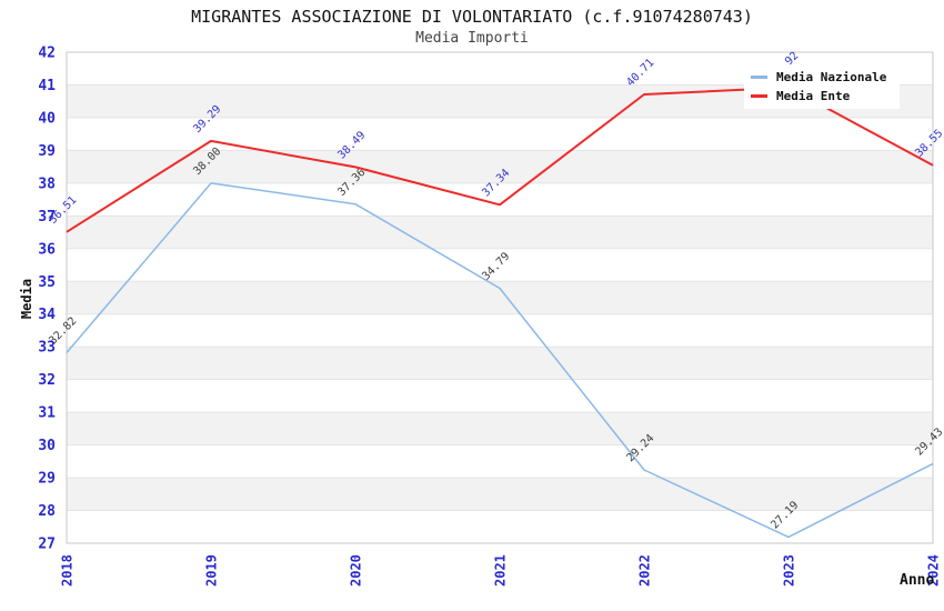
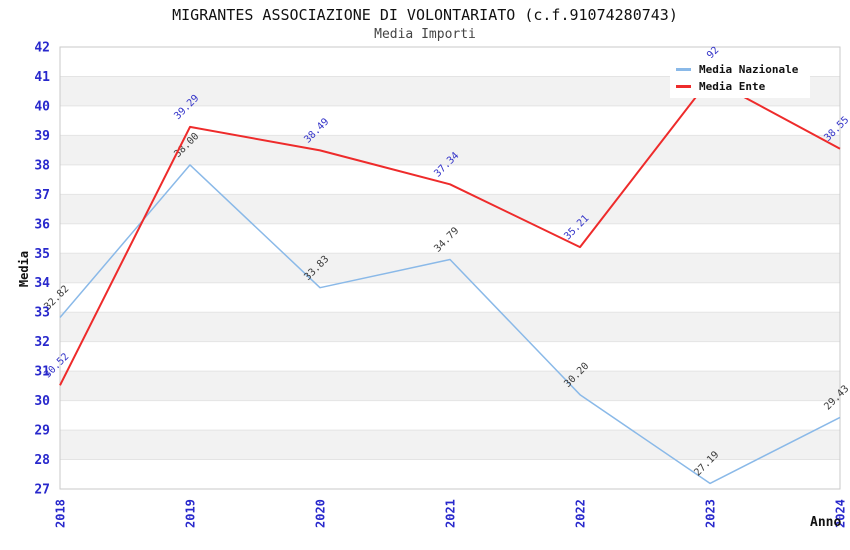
Media Ente/2018: 36.51 -> 30.52
Media Nazionale/2020: 37.36 -> 33.83
Media Nazionale/2022: 29.24 -> 30.20
Media Ente/2022: 40.71 -> 35.21
